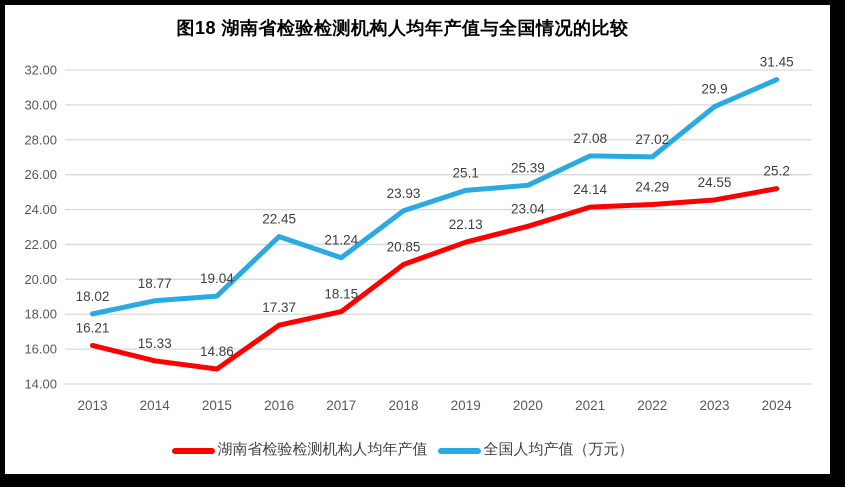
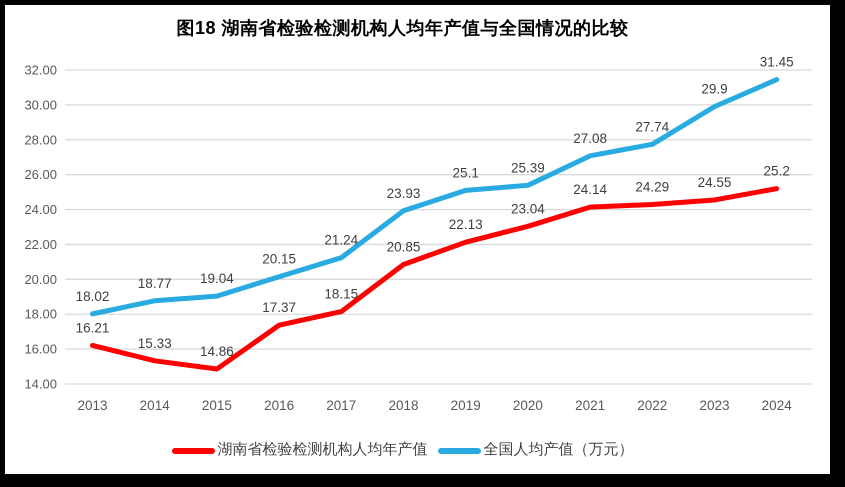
全国人均产值（万元）/2016: 22.45 -> 20.15
全国人均产值（万元）/2022: 27.02 -> 27.74
